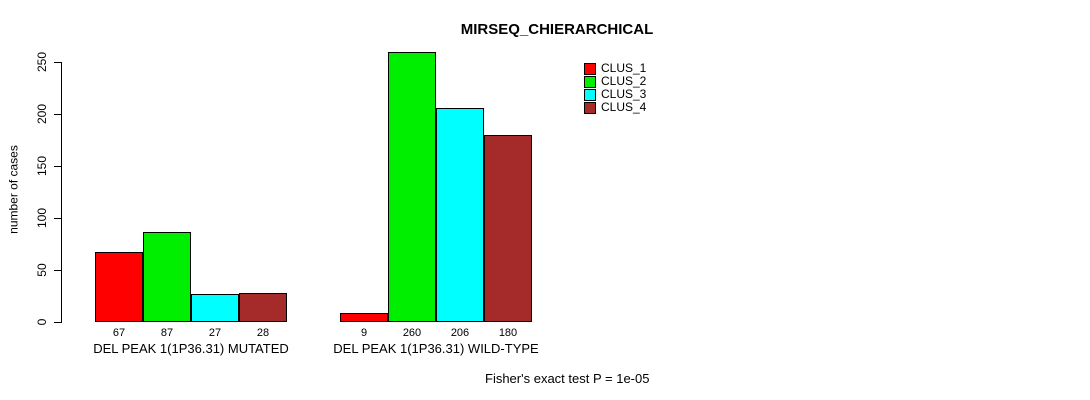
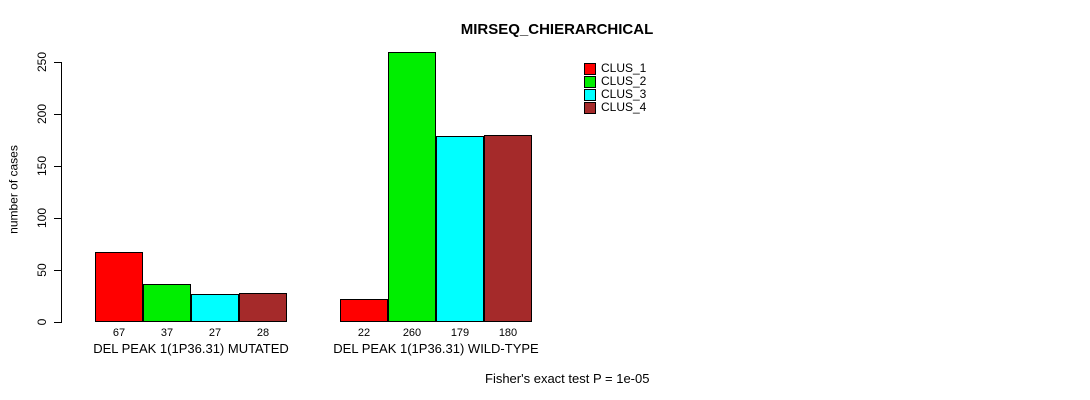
CLUS_2/DEL PEAK 1(1P36.31) MUTATED: 87 -> 37
CLUS_1/DEL PEAK 1(1P36.31) WILD-TYPE: 9 -> 22
CLUS_3/DEL PEAK 1(1P36.31) WILD-TYPE: 206 -> 179
